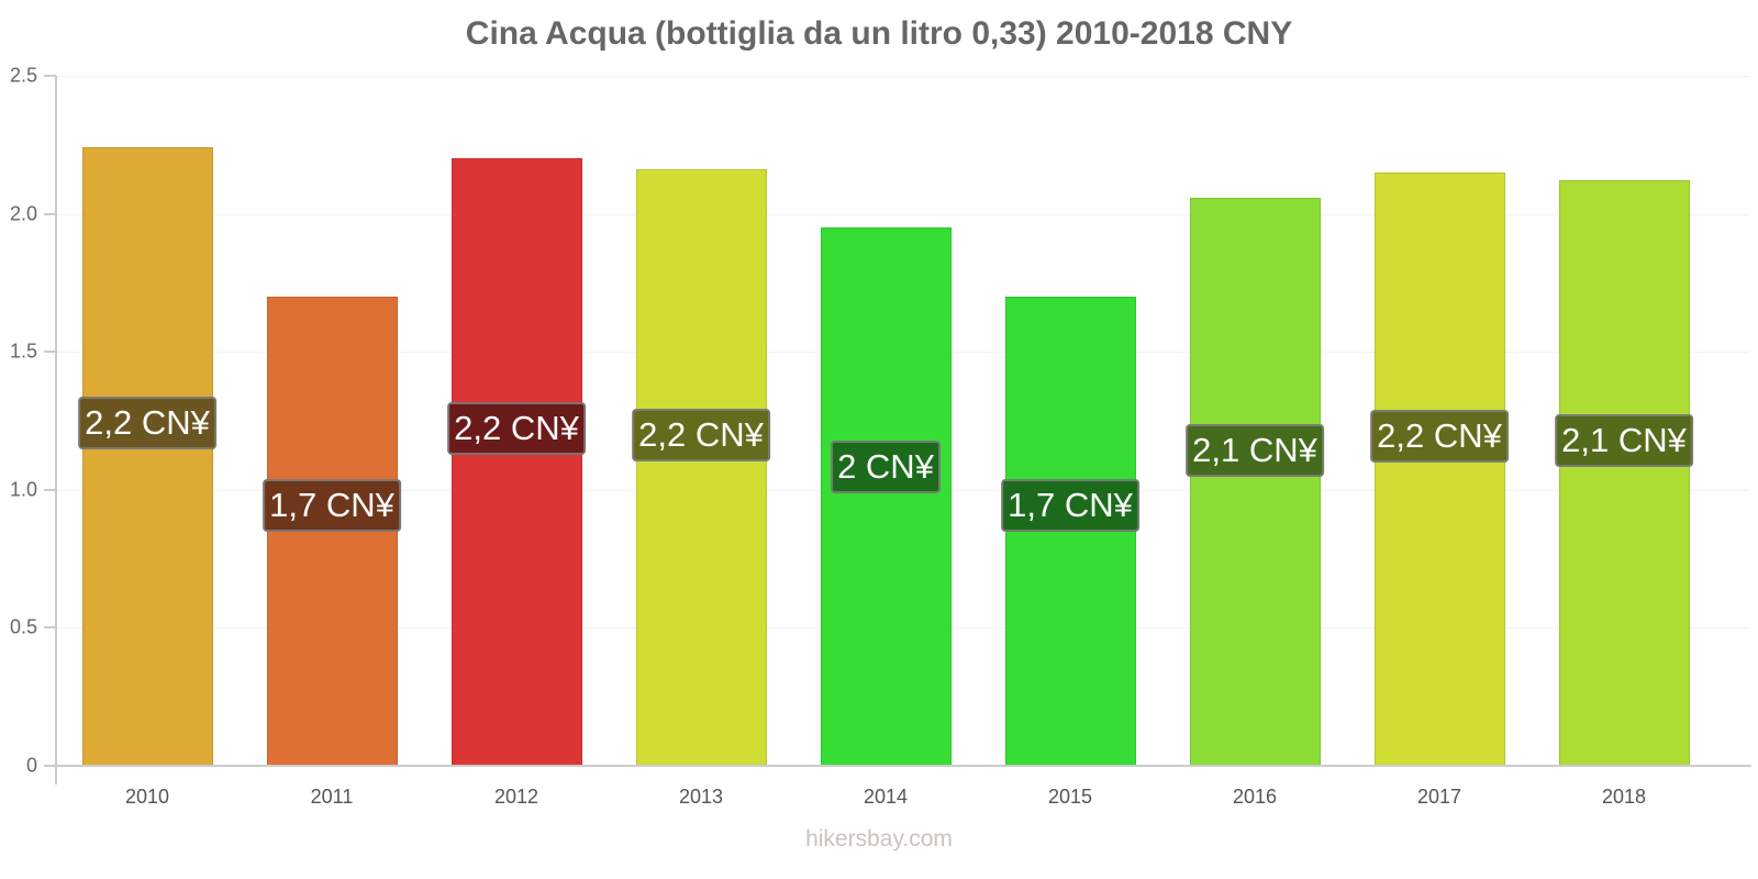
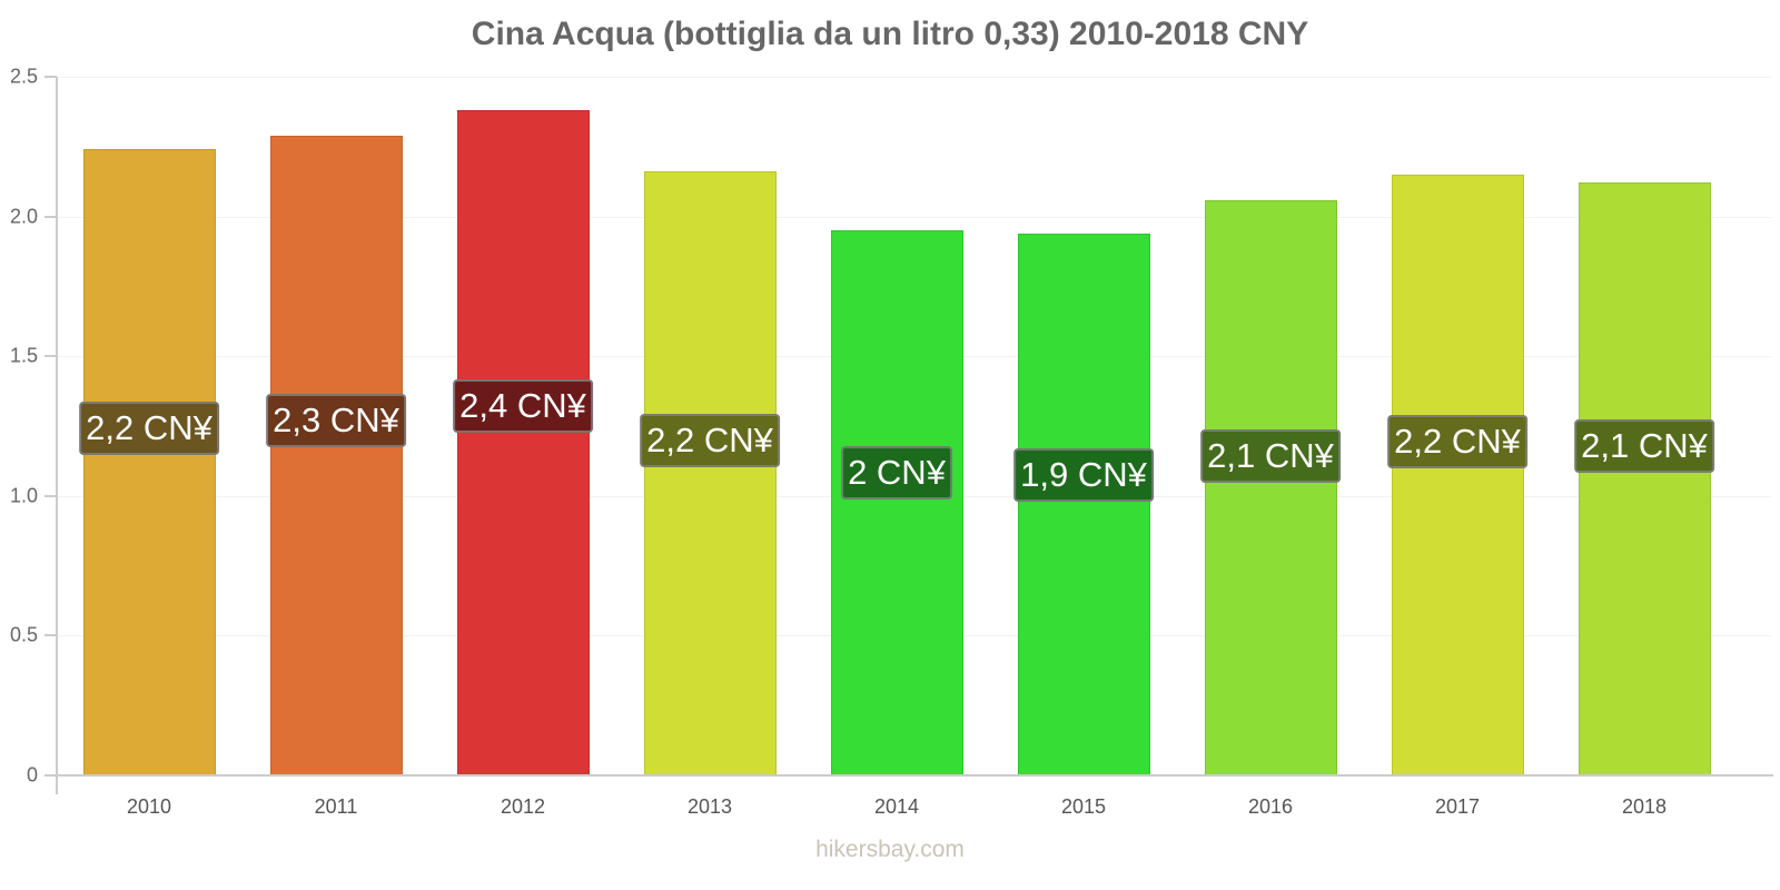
2011: 1,7 -> 2,3
2012: 2,2 -> 2,4
2015: 1,7 -> 1,9
